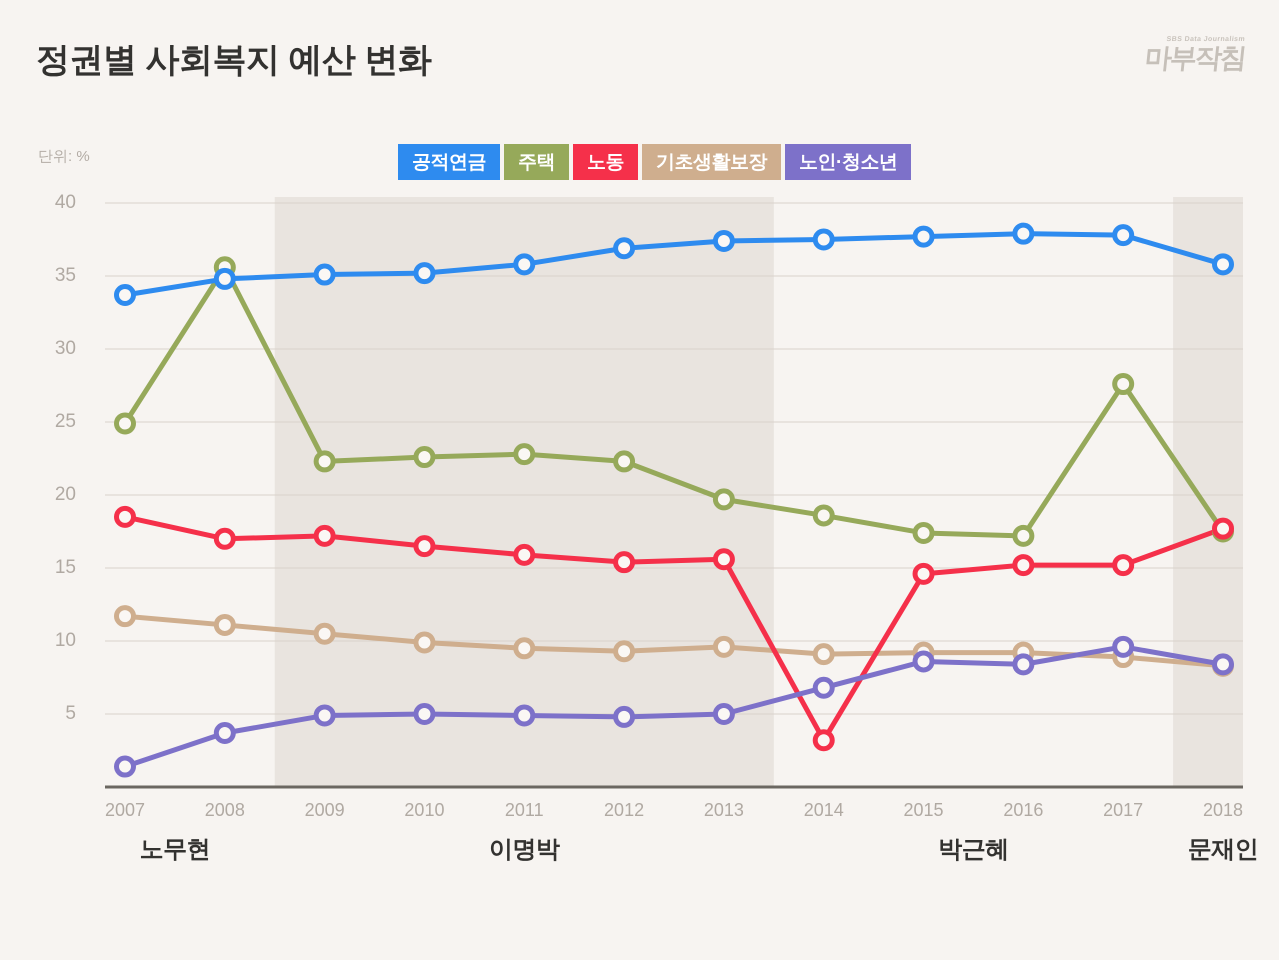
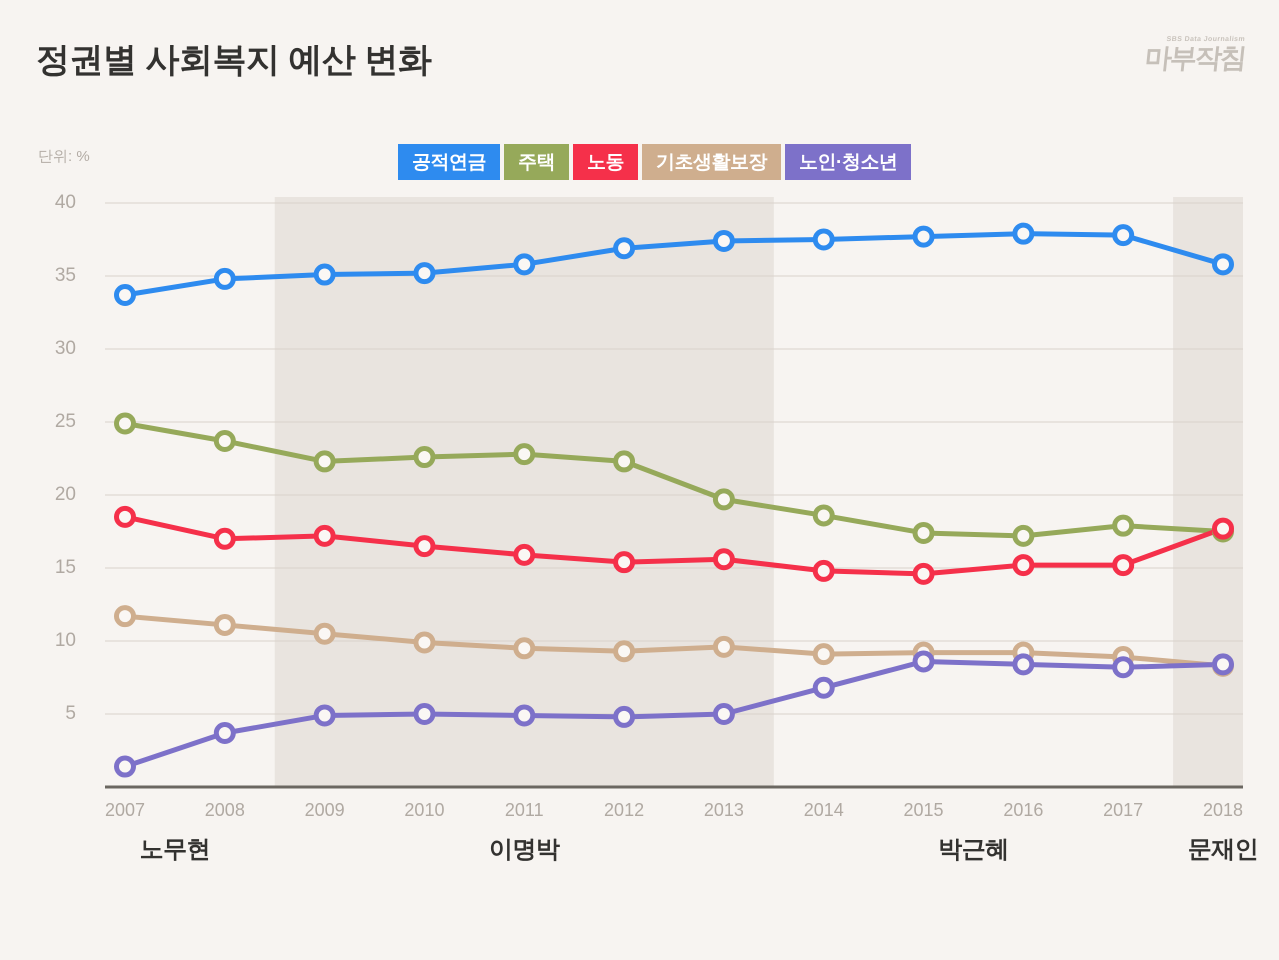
주택/2008: 35.6 -> 23.7
노동/2014: 3.2 -> 14.8
주택/2017: 27.6 -> 17.9
노인·청소년/2017: 9.6 -> 8.2
